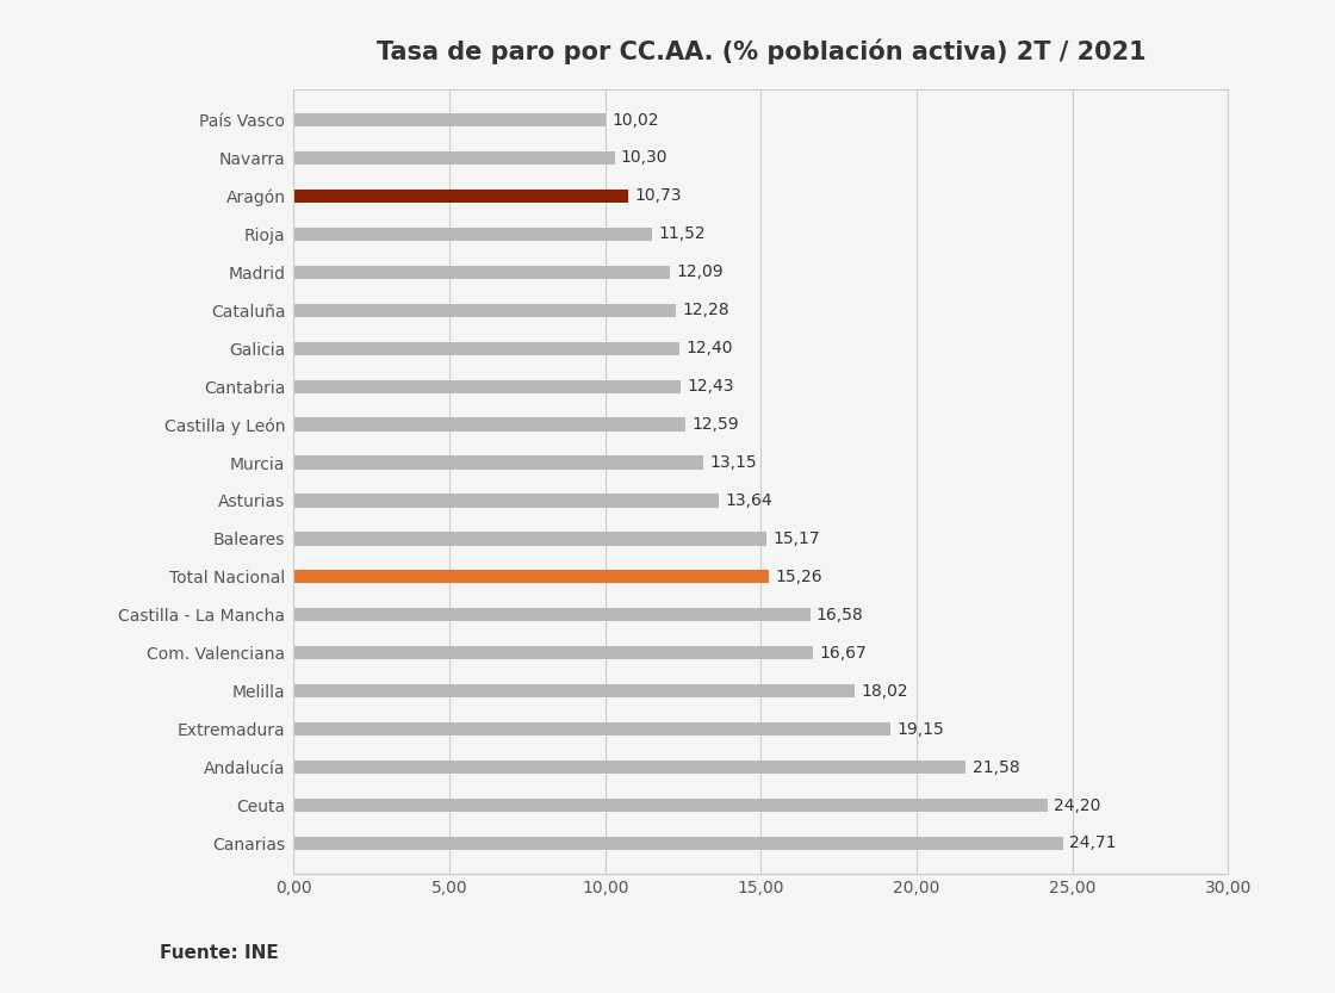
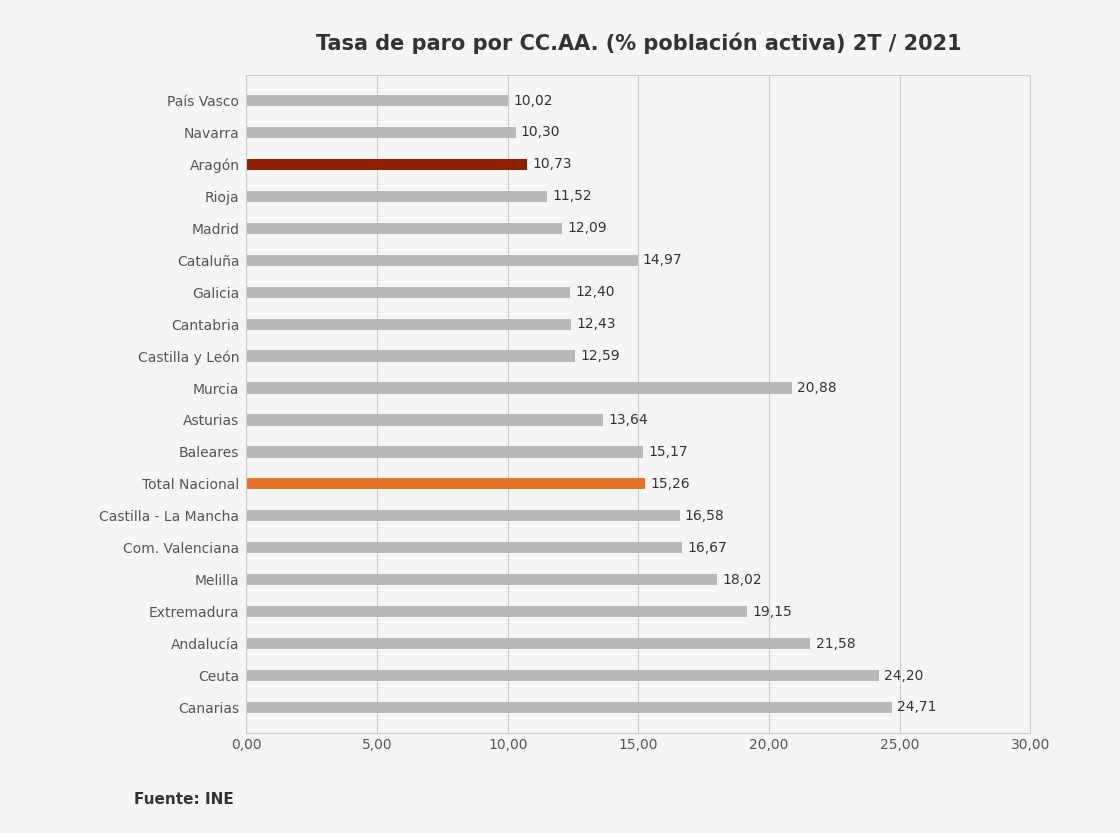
Cataluña: 12,28 -> 14,97
Murcia: 13,15 -> 20,88
